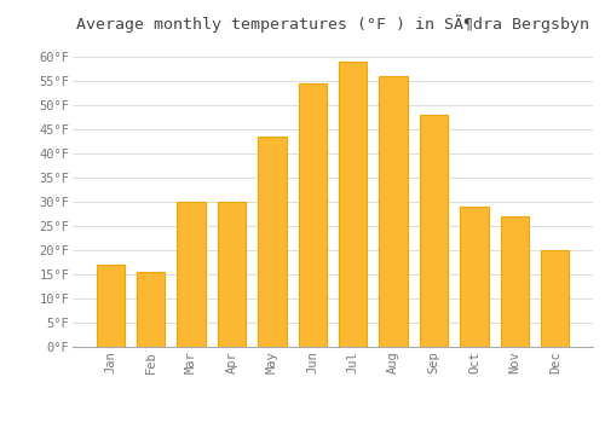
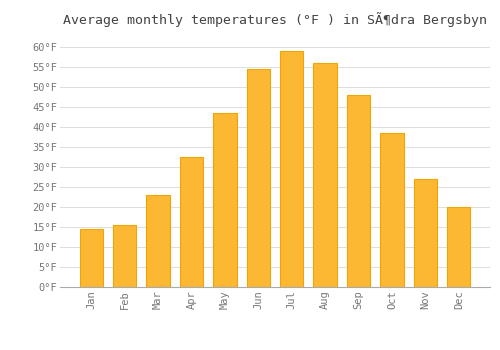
Jan: 17.0°F -> 14.5°F
Mar: 30.0°F -> 23.0°F
Apr: 30.0°F -> 32.5°F
Oct: 29.0°F -> 38.5°F
